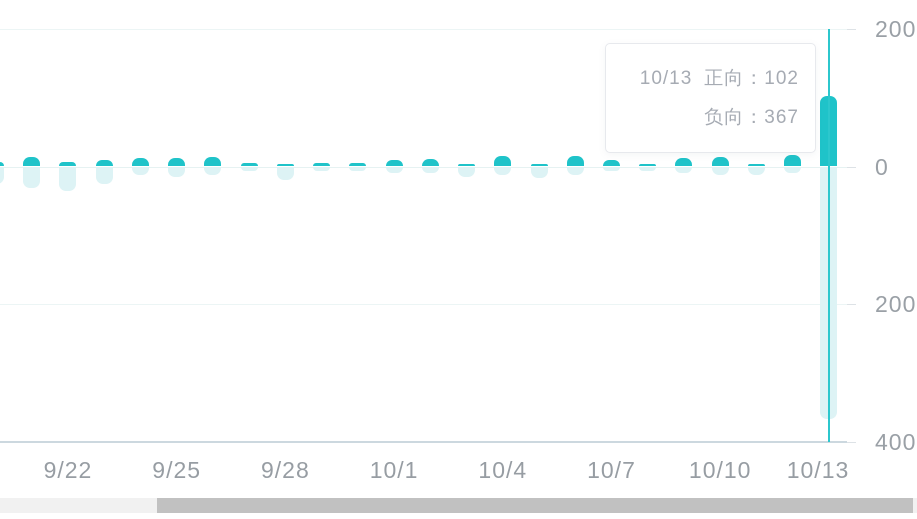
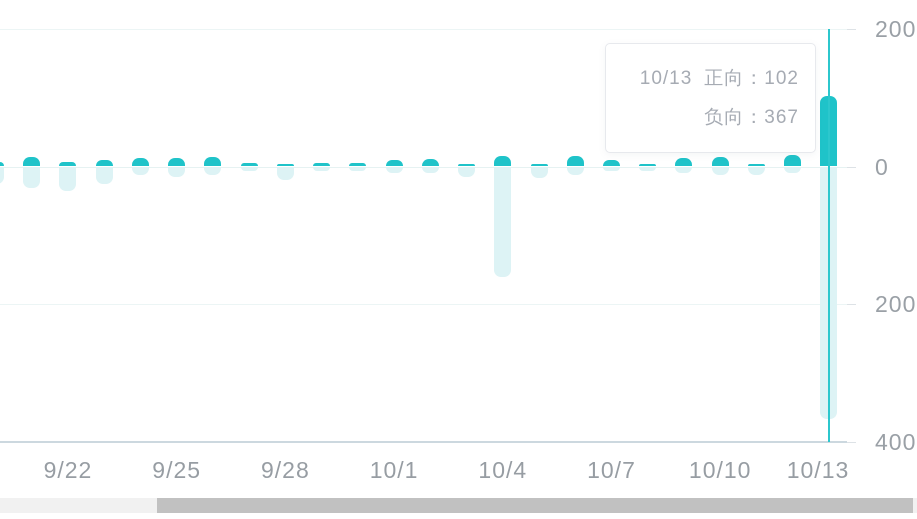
负向/10/4: 10 -> 160
